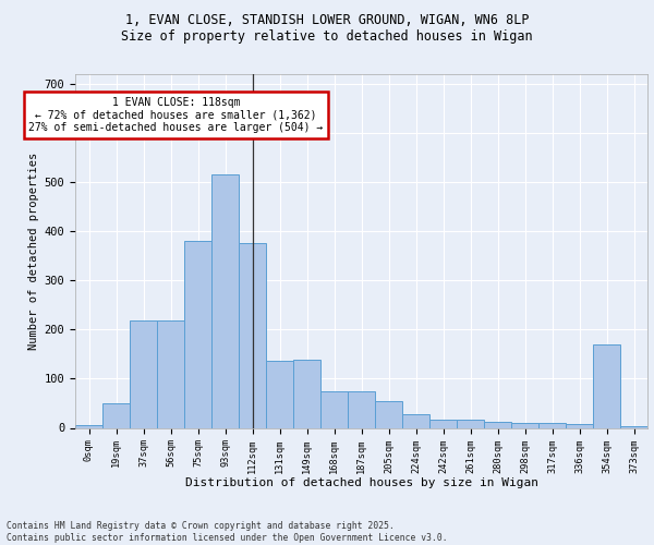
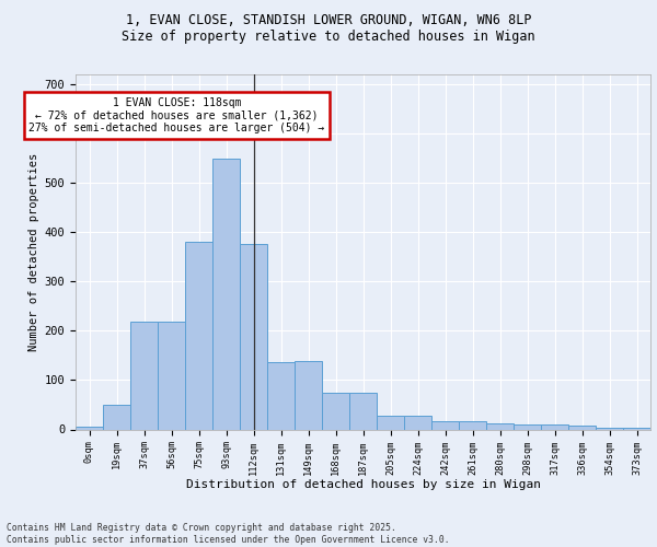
93sqm: 515 -> 549
205sqm: 55 -> 28
354sqm: 170 -> 3
